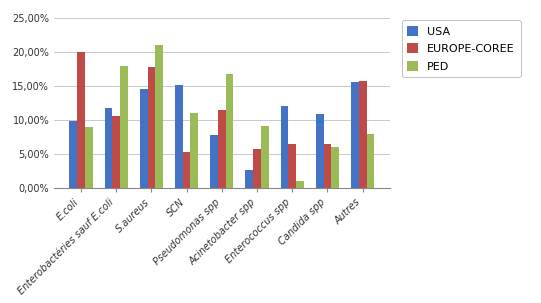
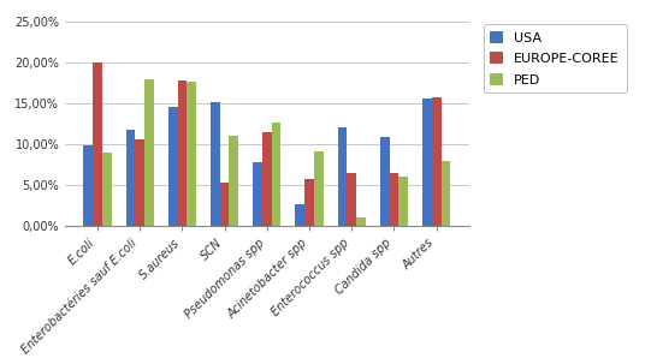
PED/S.aureus: 21,0% -> 17,6%
PED/Pseudomonas spp: 16,8% -> 12,6%
